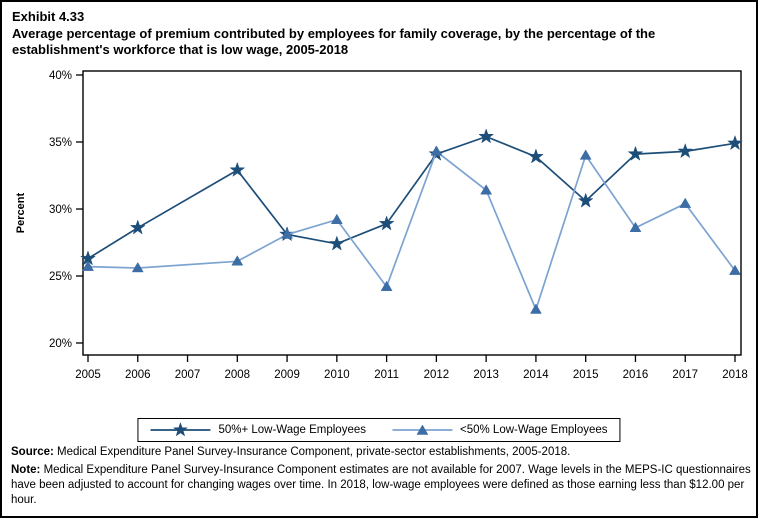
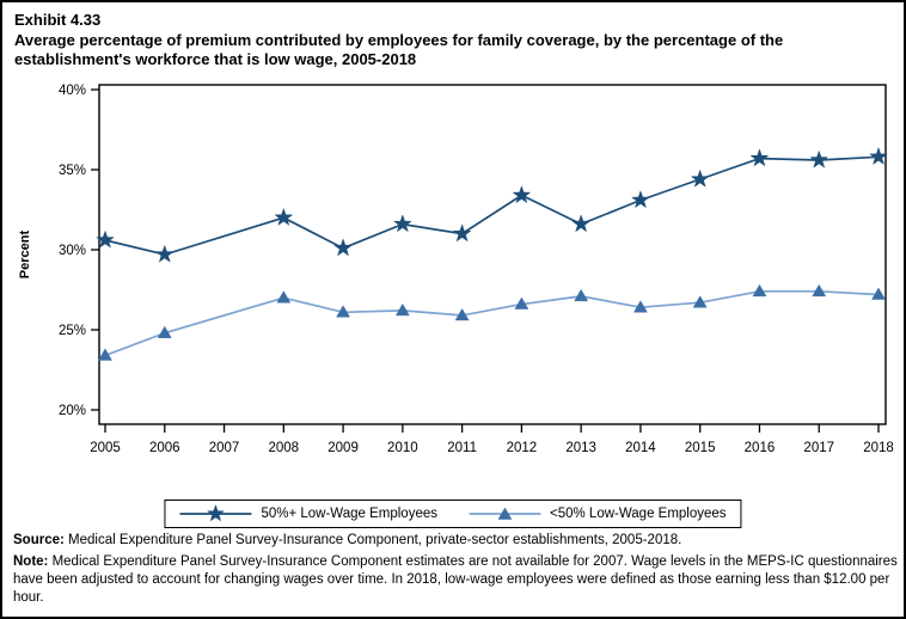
50%+ Low-Wage Employees/2005: 26.3% -> 30.6%
<50% Low-Wage Employees/2005: 25.7% -> 23.4%
50%+ Low-Wage Employees/2006: 28.6% -> 29.7%
<50% Low-Wage Employees/2006: 25.6% -> 24.8%
50%+ Low-Wage Employees/2008: 32.9% -> 32.0%
<50% Low-Wage Employees/2008: 26.1% -> 27.0%
50%+ Low-Wage Employees/2009: 28.1% -> 30.1%
<50% Low-Wage Employees/2009: 28.1% -> 26.1%
50%+ Low-Wage Employees/2010: 27.4% -> 31.6%
<50% Low-Wage Employees/2010: 29.2% -> 26.2%
50%+ Low-Wage Employees/2011: 28.9% -> 31.0%
<50% Low-Wage Employees/2011: 24.2% -> 25.9%
50%+ Low-Wage Employees/2012: 34.1% -> 33.4%
<50% Low-Wage Employees/2012: 34.3% -> 26.6%
50%+ Low-Wage Employees/2013: 35.4% -> 31.6%
<50% Low-Wage Employees/2013: 31.4% -> 27.1%
50%+ Low-Wage Employees/2014: 33.9% -> 33.1%
<50% Low-Wage Employees/2014: 22.5% -> 26.4%
50%+ Low-Wage Employees/2015: 30.6% -> 34.4%
<50% Low-Wage Employees/2015: 34.0% -> 26.7%
50%+ Low-Wage Employees/2016: 34.1% -> 35.7%
<50% Low-Wage Employees/2016: 28.6% -> 27.4%
50%+ Low-Wage Employees/2017: 34.3% -> 35.6%
<50% Low-Wage Employees/2017: 30.4% -> 27.4%
50%+ Low-Wage Employees/2018: 34.9% -> 35.8%
<50% Low-Wage Employees/2018: 25.4% -> 27.2%
